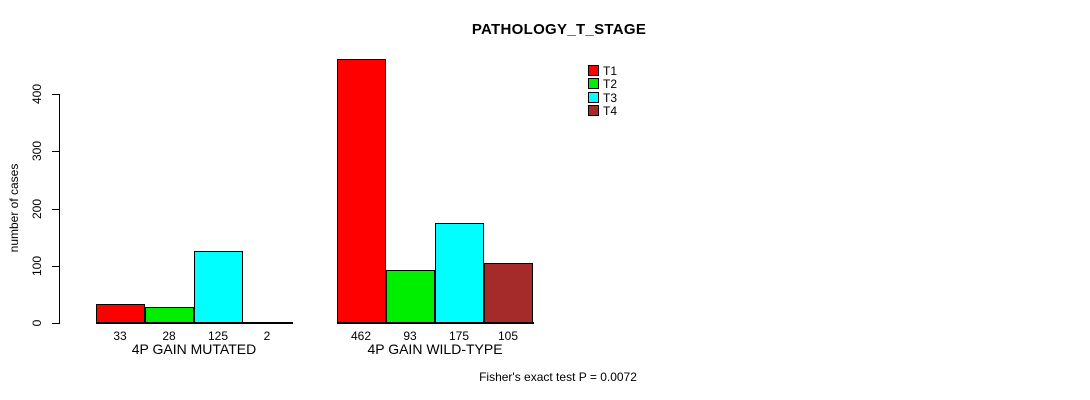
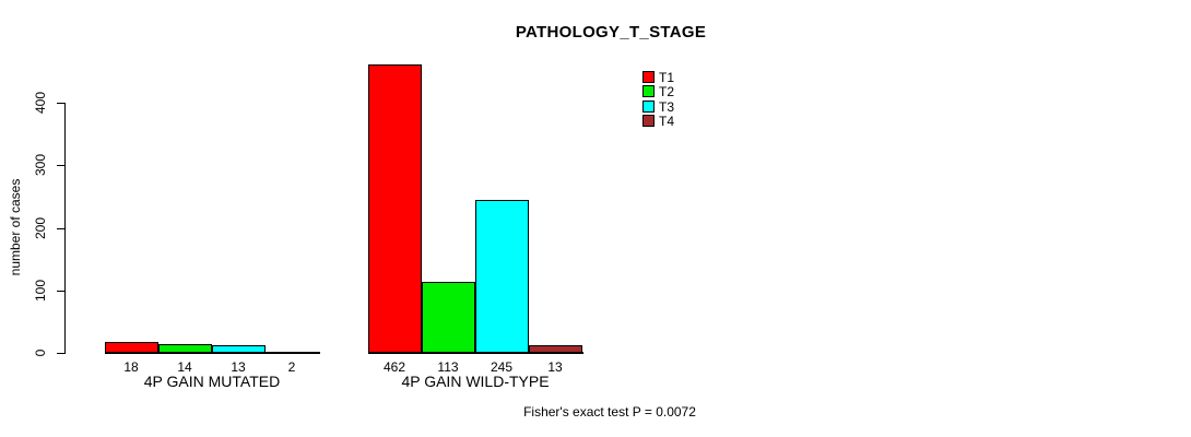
T1/4P GAIN MUTATED: 33 -> 18
T2/4P GAIN MUTATED: 28 -> 14
T3/4P GAIN MUTATED: 125 -> 13
T2/4P GAIN WILD-TYPE: 93 -> 113
T3/4P GAIN WILD-TYPE: 175 -> 245
T4/4P GAIN WILD-TYPE: 105 -> 13
